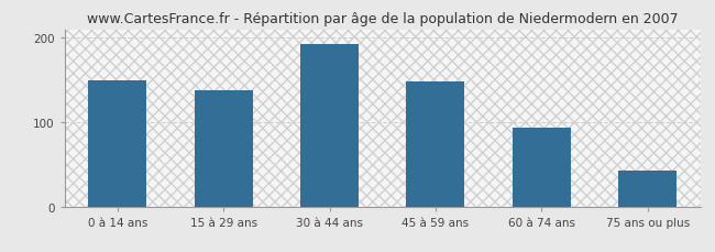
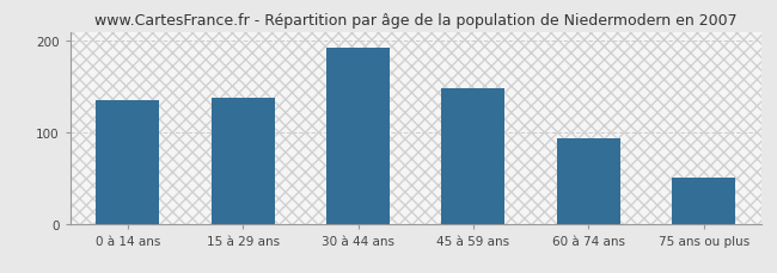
0 à 14 ans: 150 -> 135
75 ans ou plus: 42 -> 50
